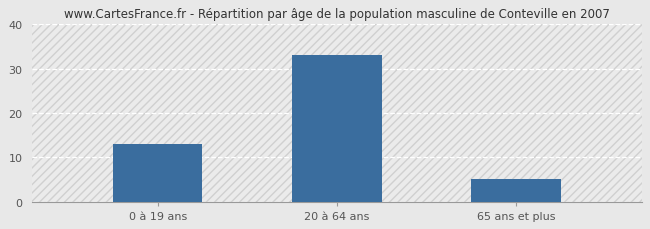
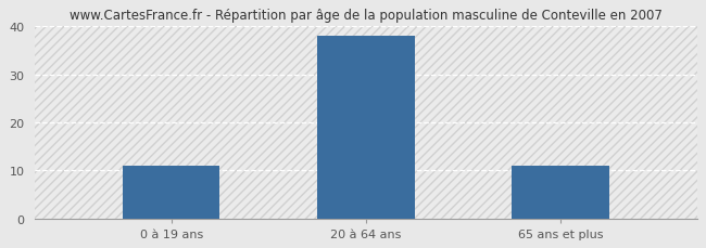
0 à 19 ans: 13 -> 11
20 à 64 ans: 33 -> 38
65 ans et plus: 5 -> 11
